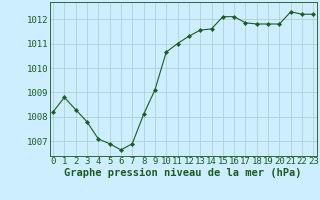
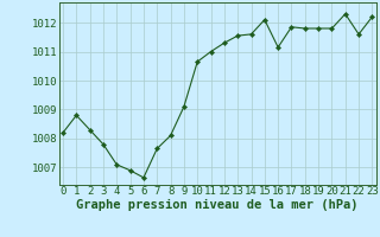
7: 1006.90 -> 1007.65
16: 1012.10 -> 1011.15
22: 1012.20 -> 1011.60
